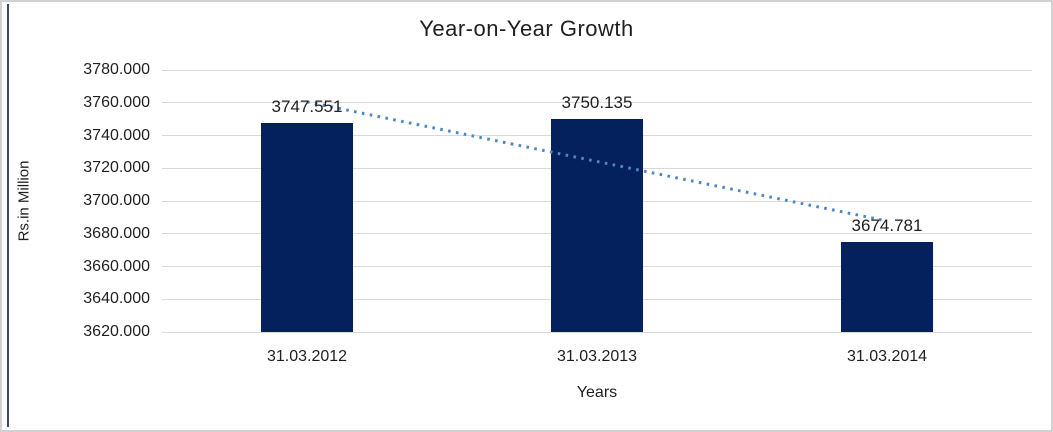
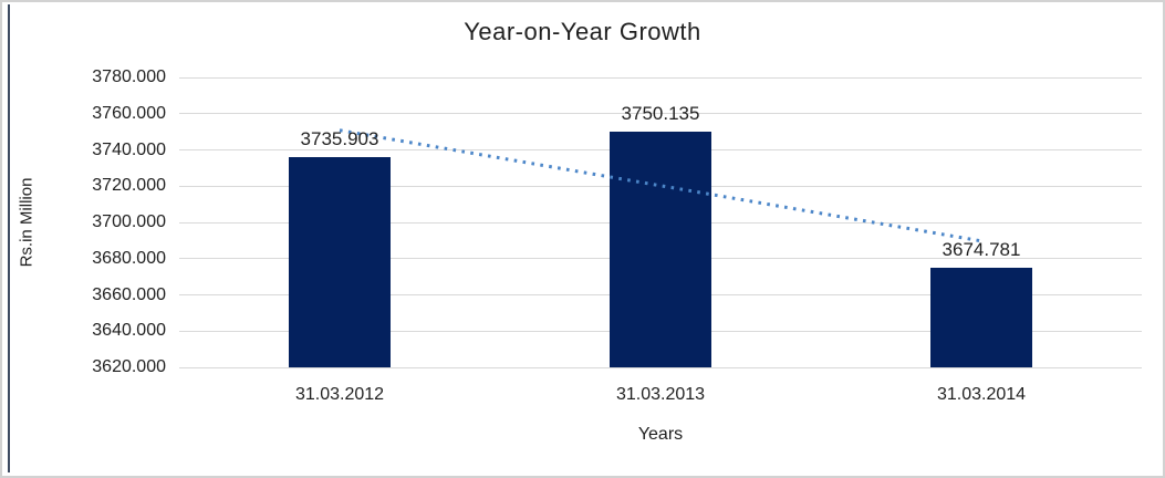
31.03.2012: 3747.551 -> 3735.903
